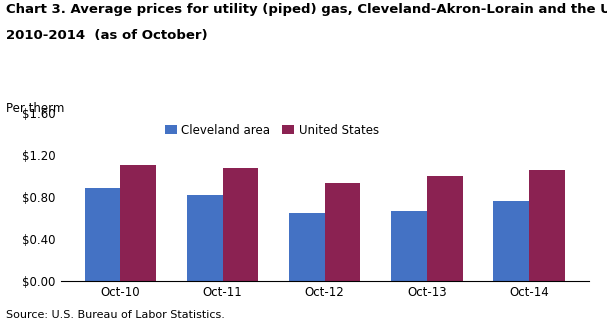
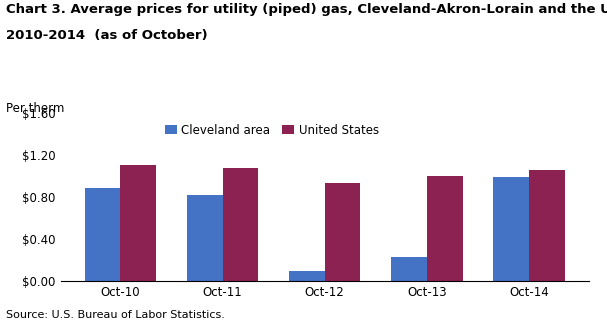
Cleveland area/Oct-12: $0.65 -> $0.10
Cleveland area/Oct-13: $0.67 -> $0.23
Cleveland area/Oct-14: $0.76 -> $0.99
